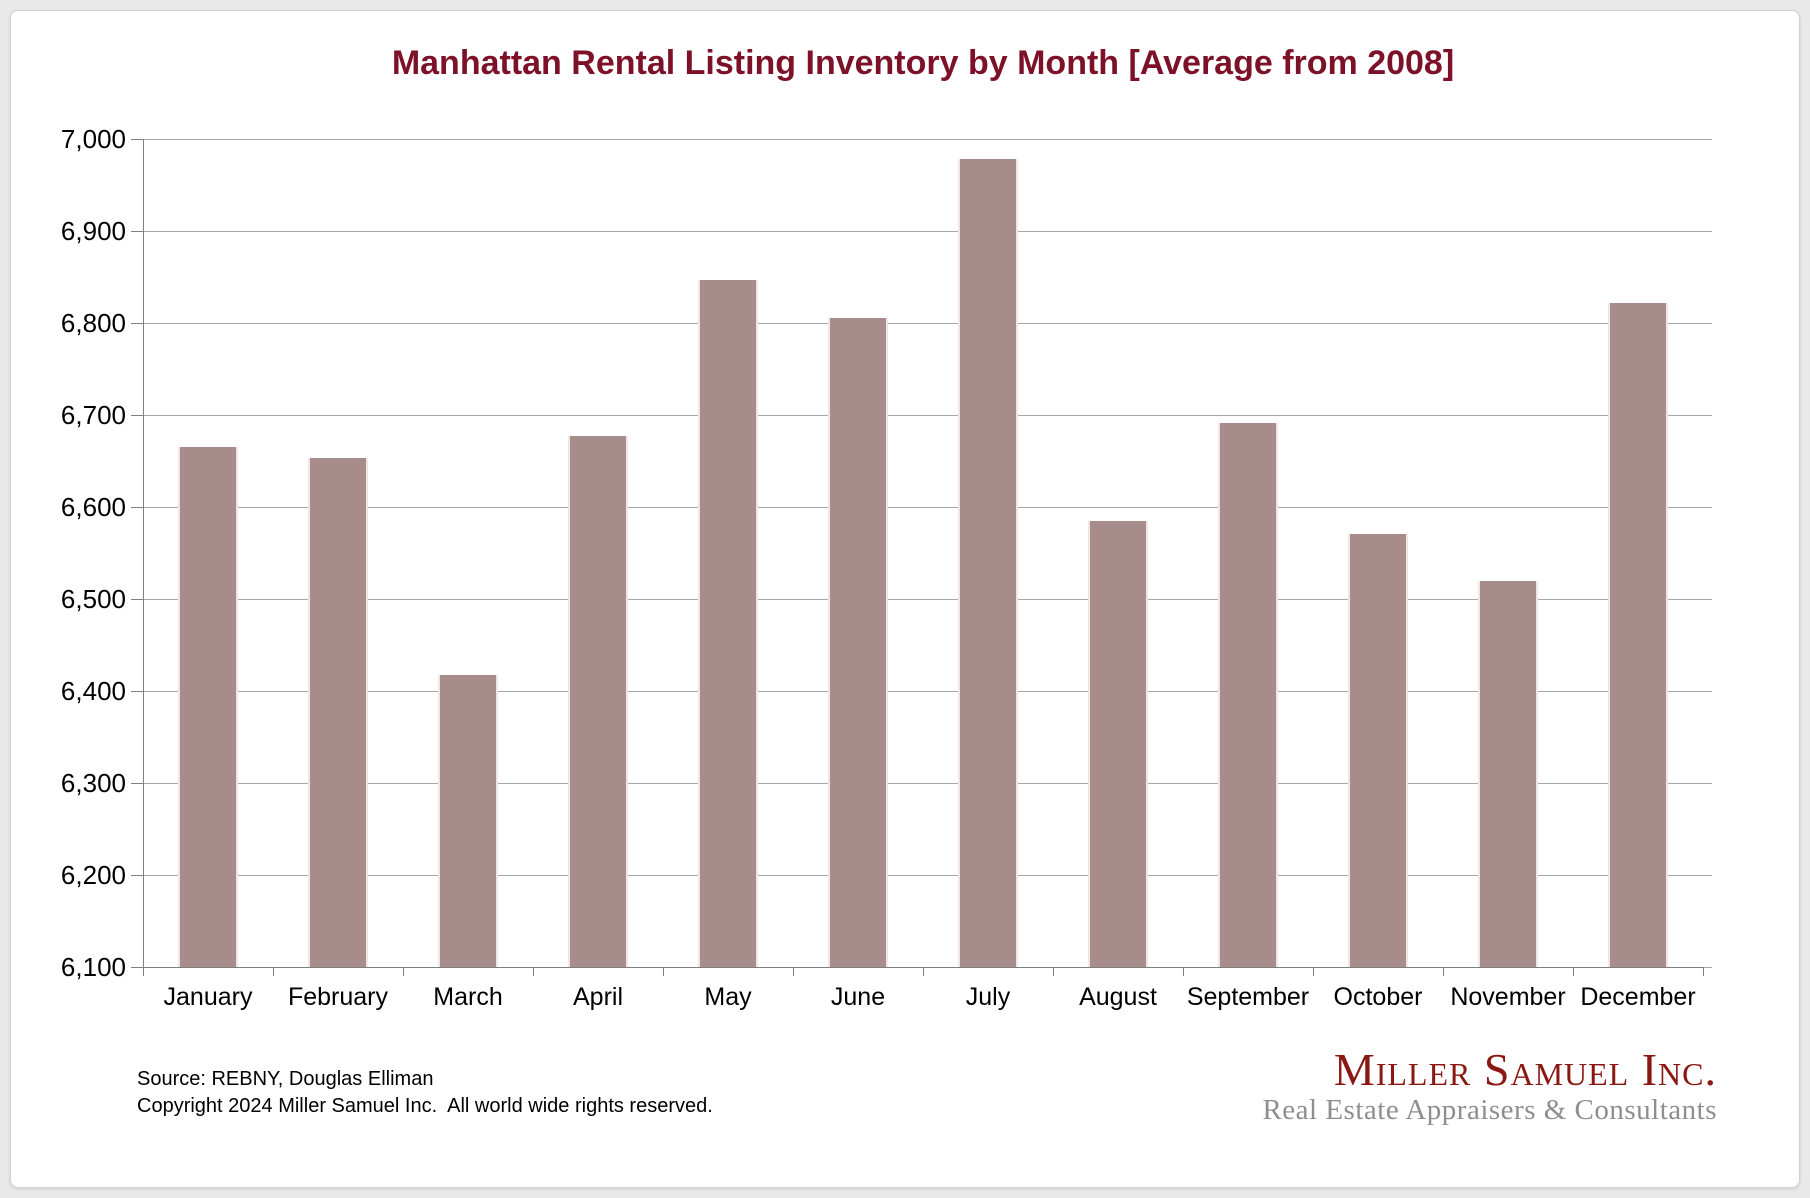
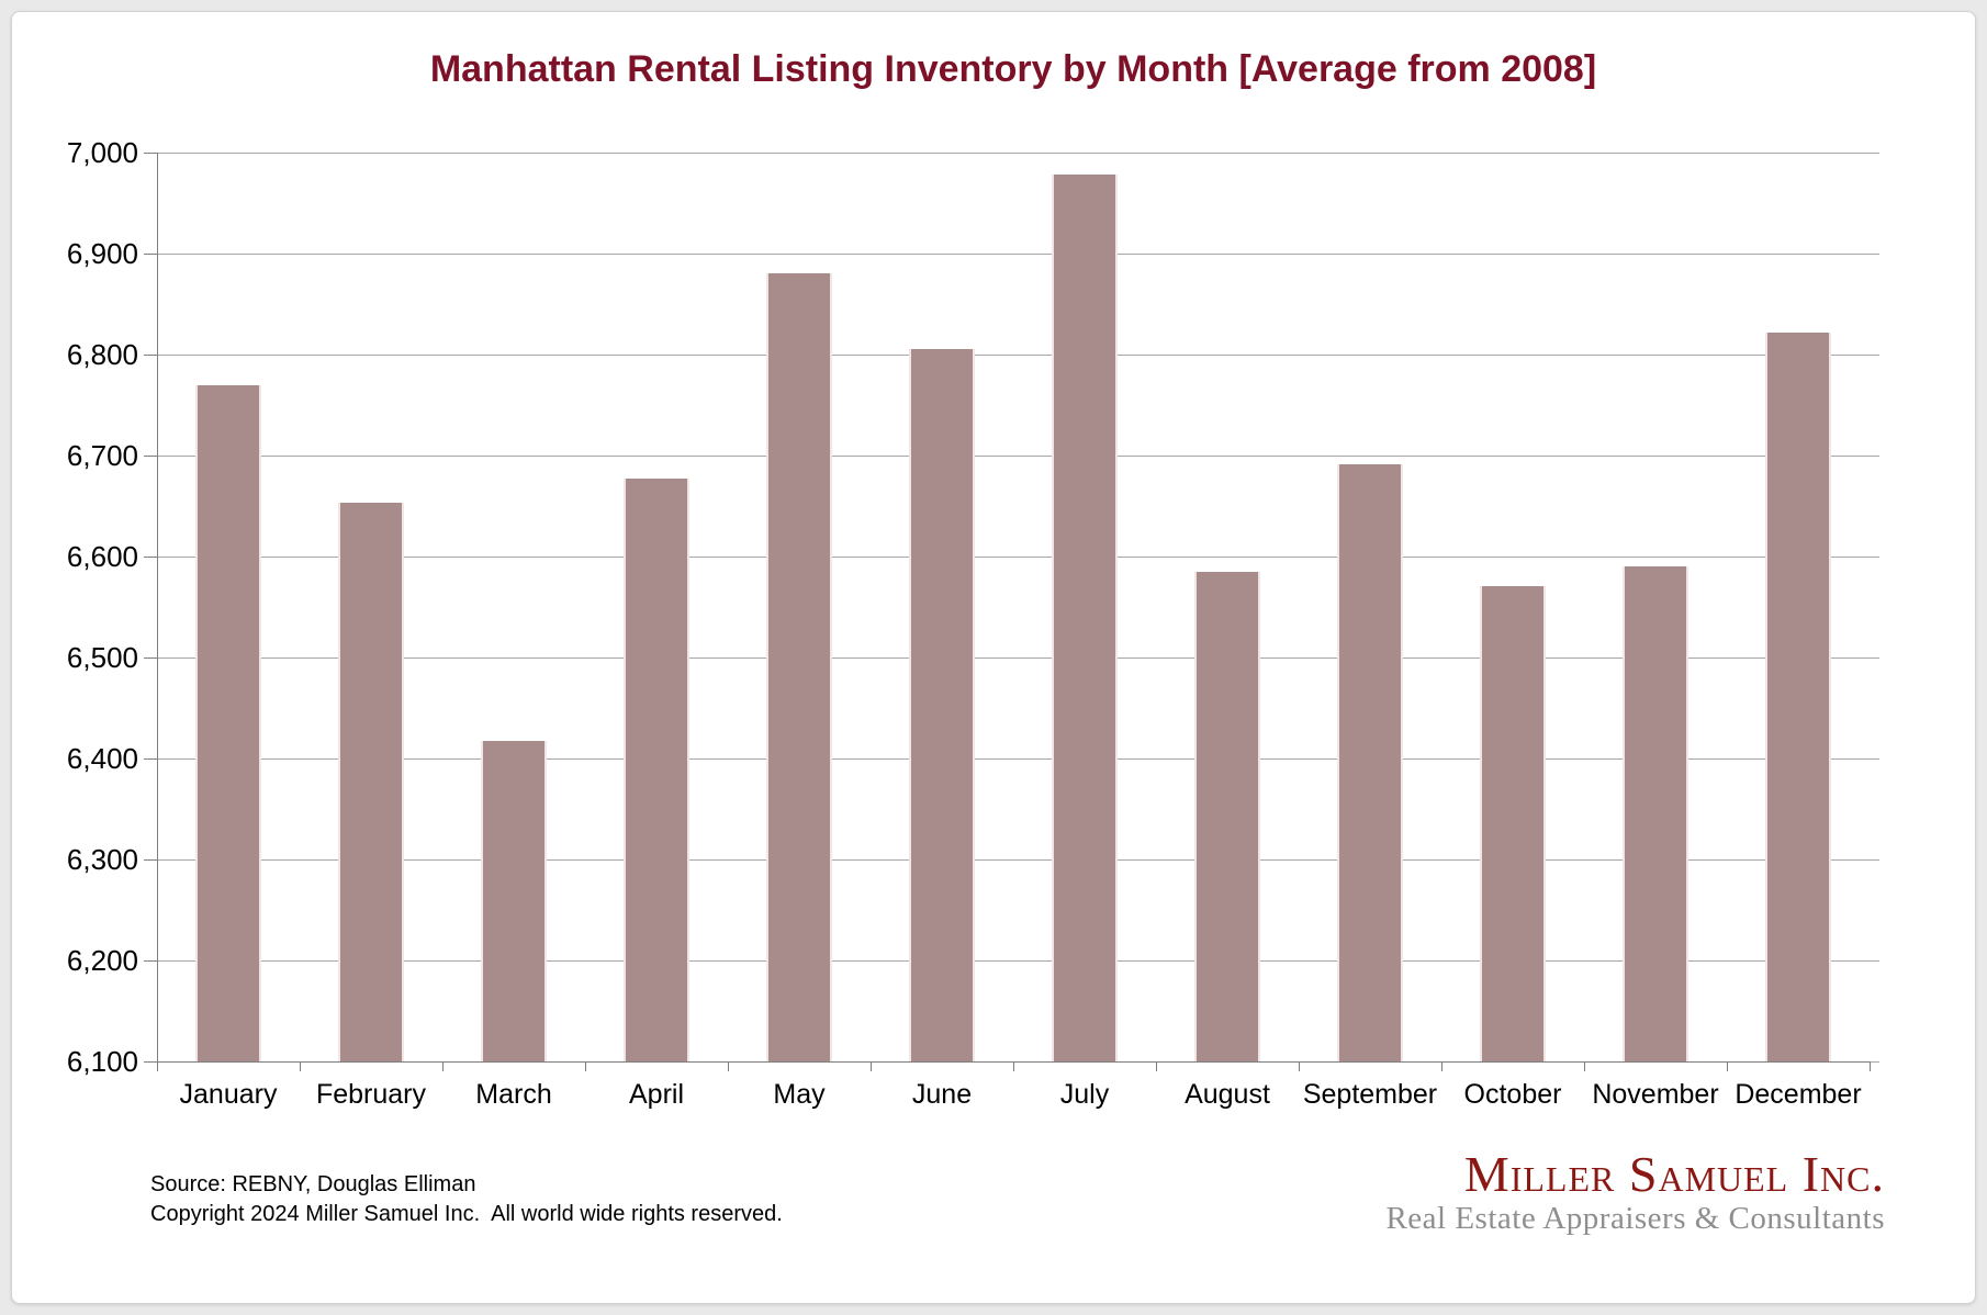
January: 6660 -> 6770
May: 6850 -> 6880
November: 6520 -> 6590
